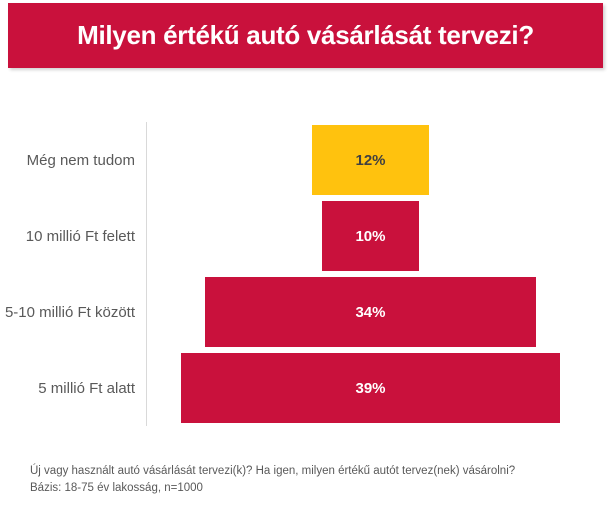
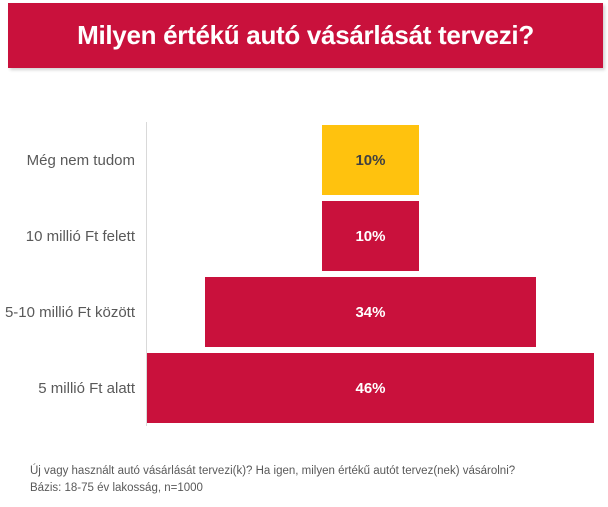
Még nem tudom: 12% -> 10%
5 millió Ft alatt: 39% -> 46%
